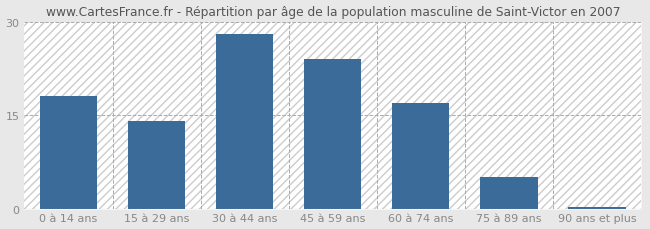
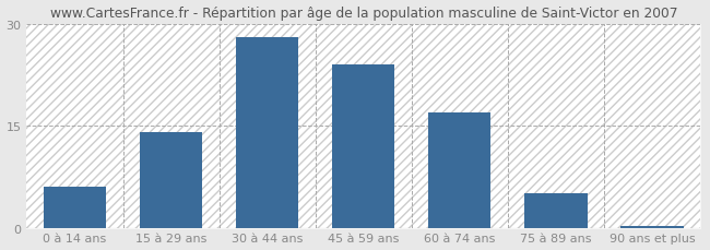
0 à 14 ans: 18.0 -> 6.0
